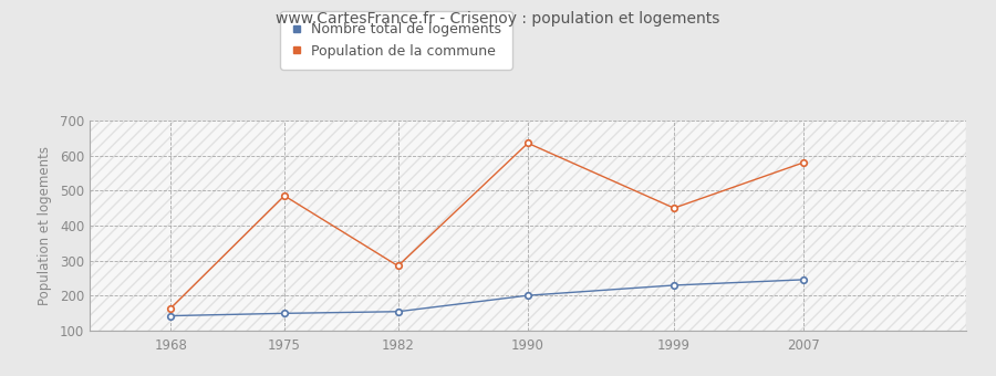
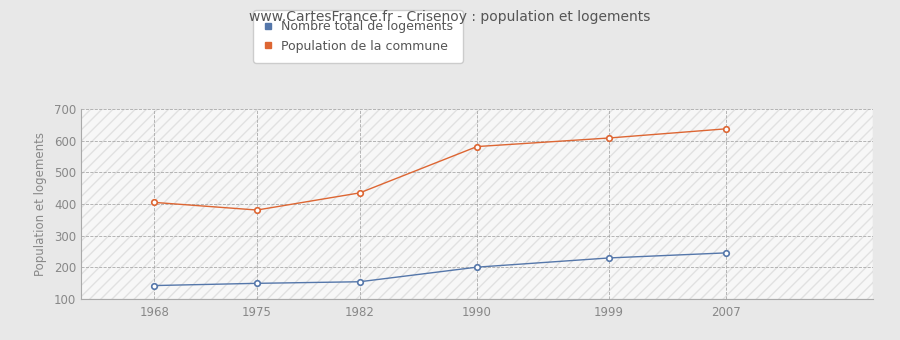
Population de la commune/1968: 165 -> 405
Population de la commune/1975: 485 -> 381
Population de la commune/1982: 285 -> 435
Population de la commune/1990: 635 -> 581
Population de la commune/1999: 450 -> 608
Population de la commune/2007: 580 -> 637
